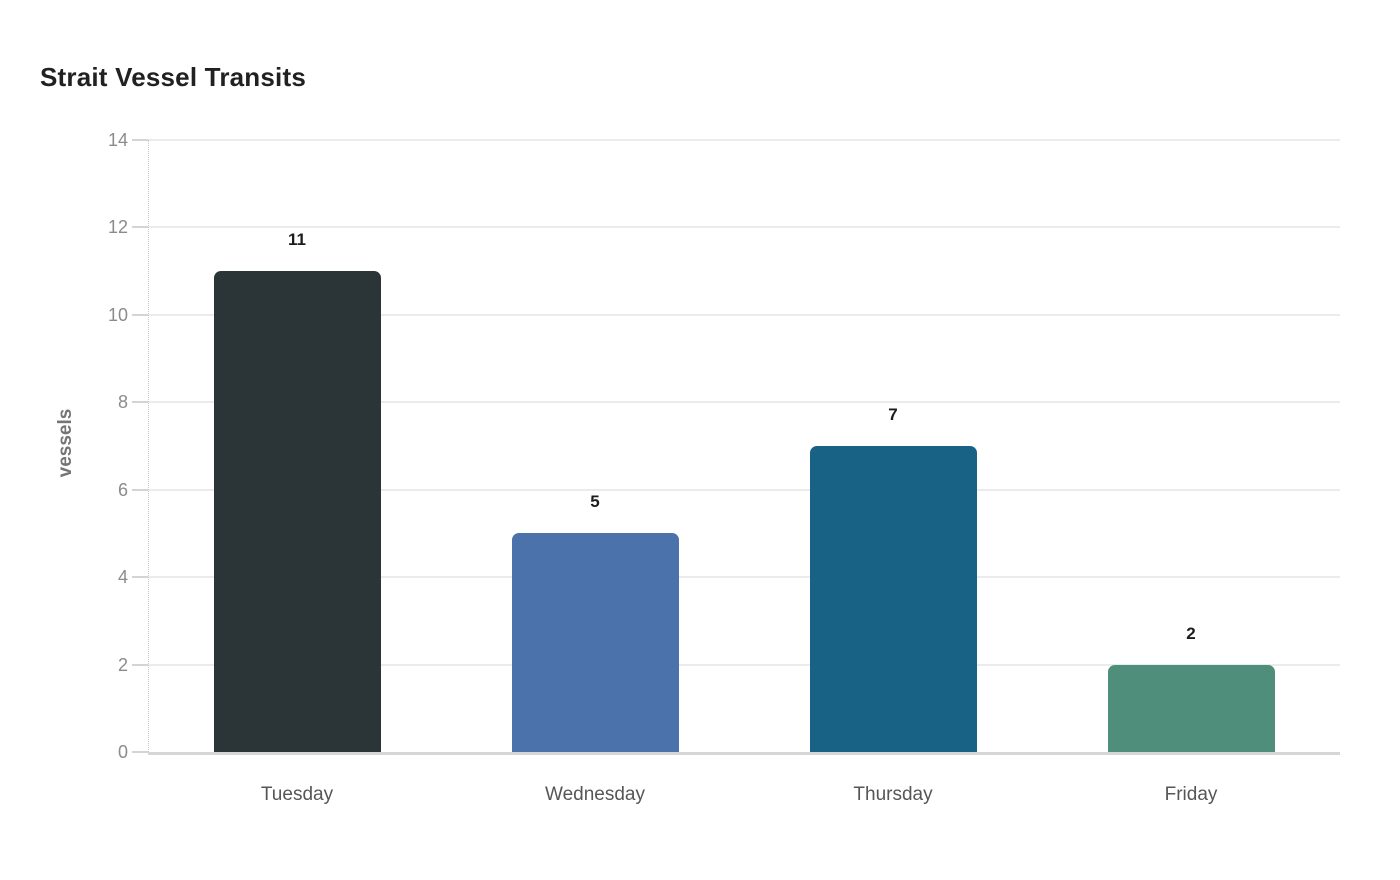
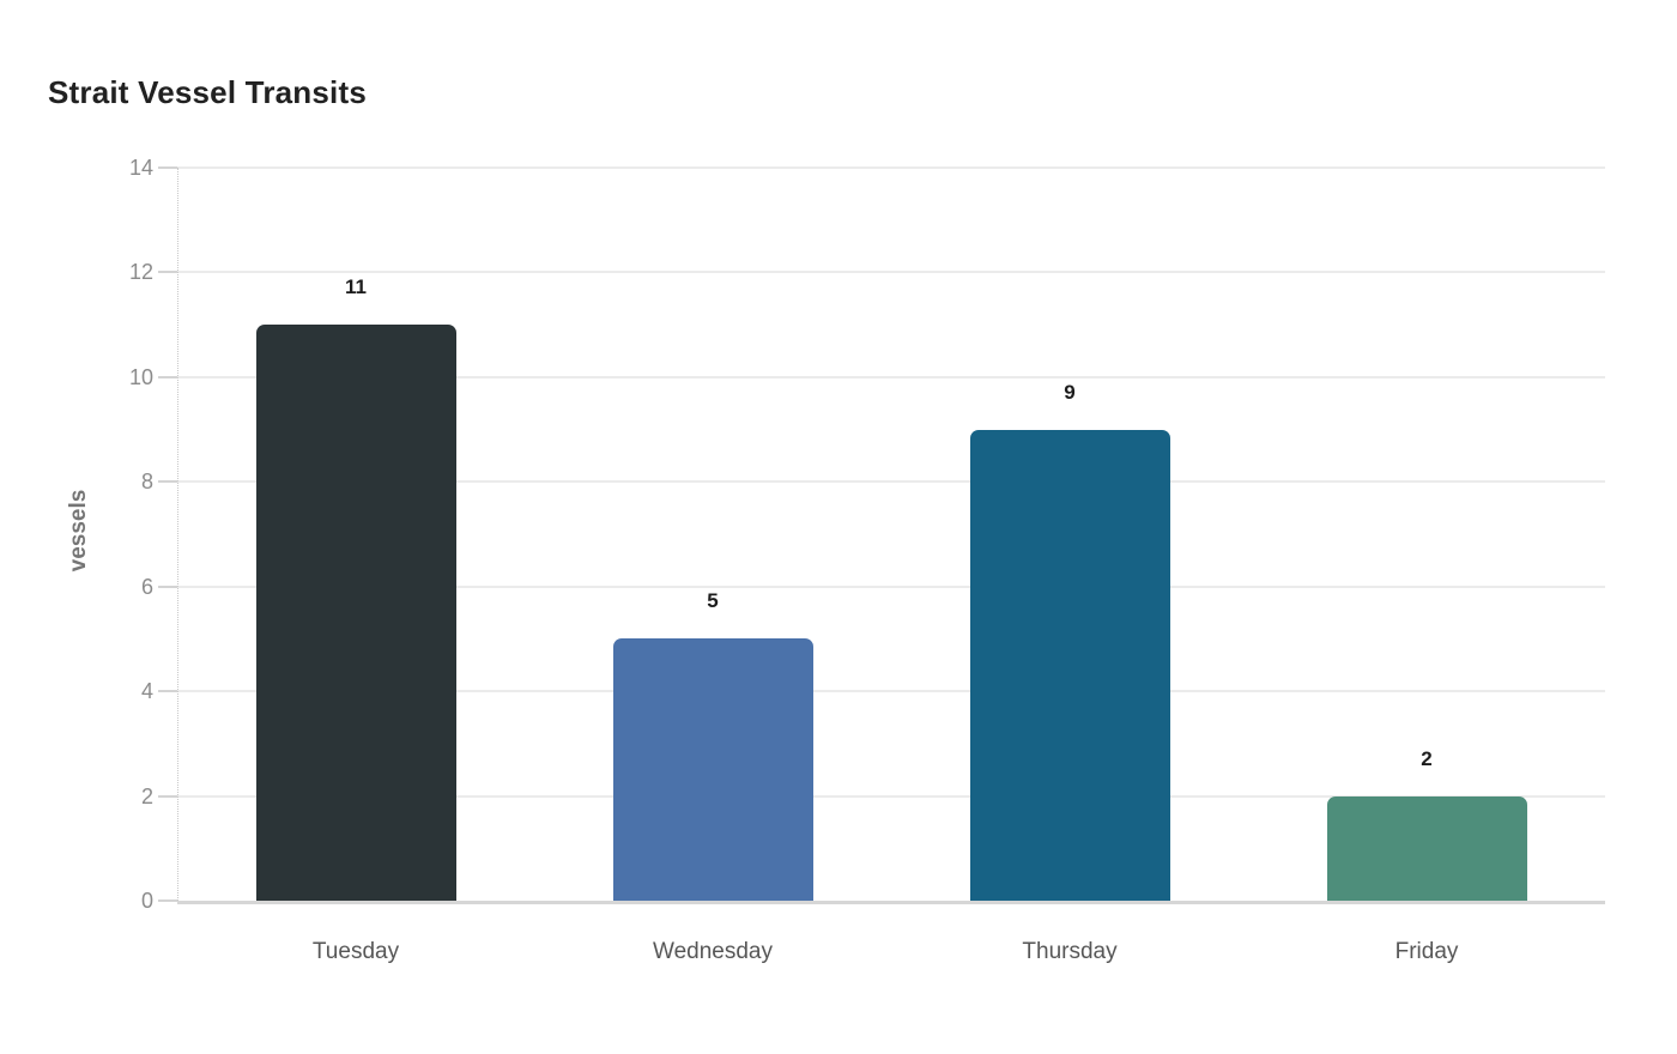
Thursday: 7 -> 9
